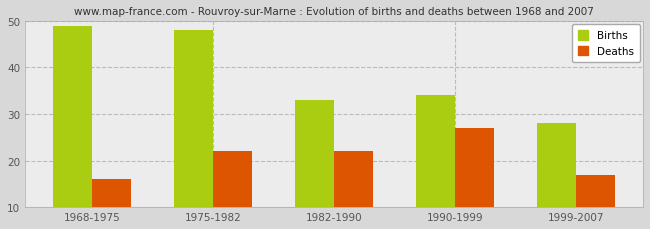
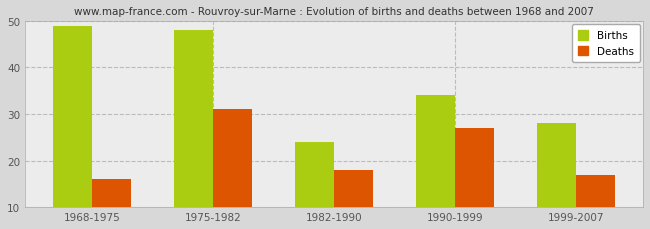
Deaths/1975-1982: 22 -> 31
Births/1982-1990: 33 -> 24
Deaths/1982-1990: 22 -> 18
